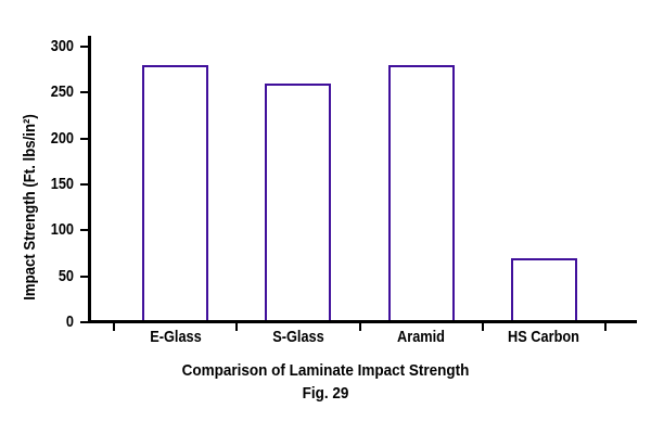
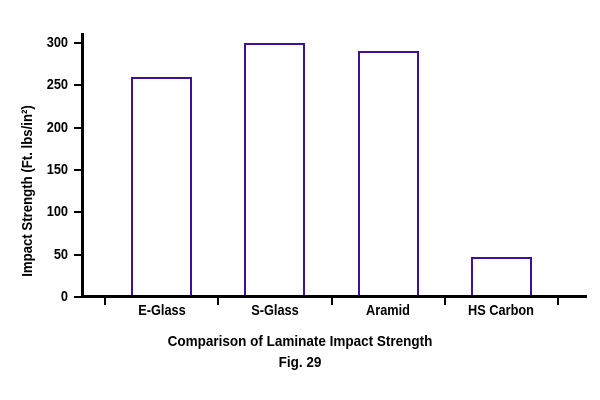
E-Glass: 280 -> 260
S-Glass: 260 -> 300
Aramid: 280 -> 290
HS Carbon: 70 -> 50
